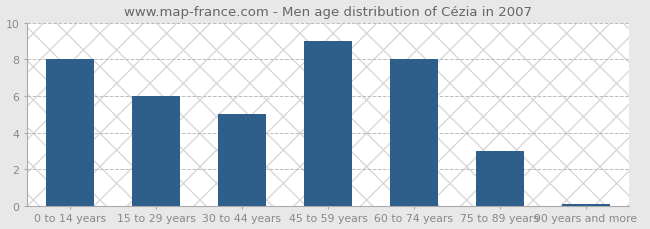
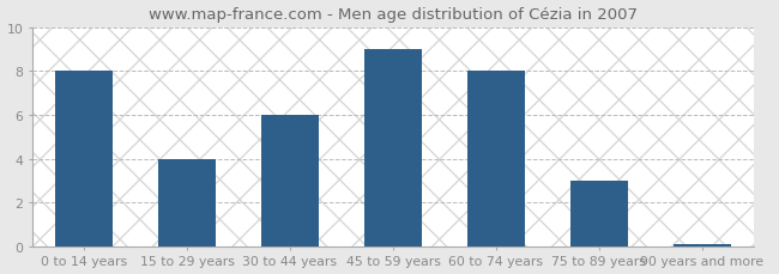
15 to 29 years: 6.0 -> 4.0
30 to 44 years: 5.0 -> 6.0
